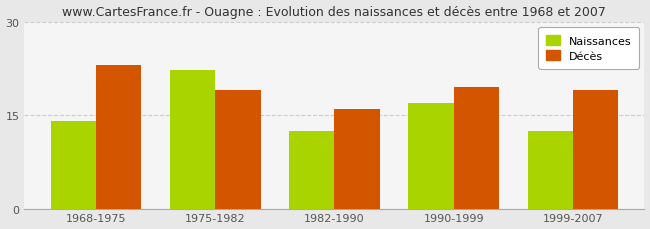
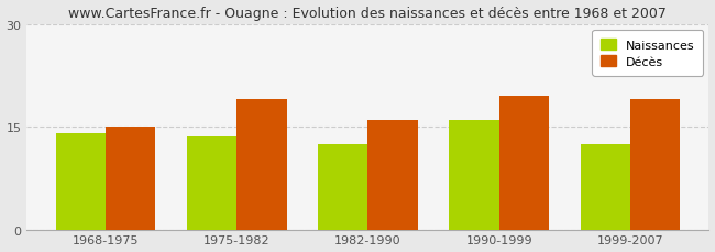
Décès/1968-1975: 23.0 -> 15.0
Naissances/1975-1982: 22.2 -> 13.5
Naissances/1990-1999: 17.0 -> 16.0
